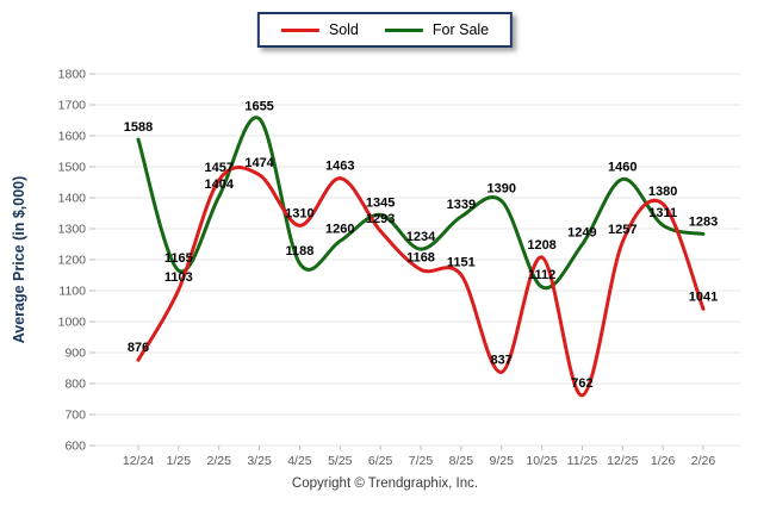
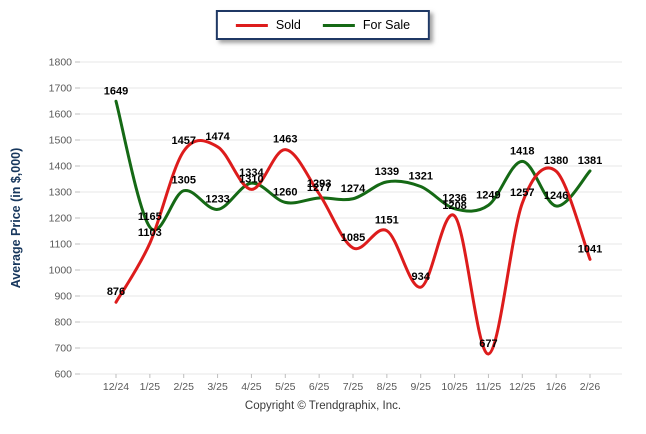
For Sale/12/24: 1588 -> 1649
For Sale/2/25: 1404 -> 1305
For Sale/3/25: 1655 -> 1233
For Sale/4/25: 1188 -> 1334
For Sale/6/25: 1345 -> 1277
Sold/7/25: 1168 -> 1085
For Sale/7/25: 1234 -> 1274
Sold/9/25: 837 -> 934
For Sale/9/25: 1390 -> 1321
For Sale/10/25: 1112 -> 1236
Sold/11/25: 762 -> 677
For Sale/12/25: 1460 -> 1418
For Sale/1/26: 1311 -> 1246
For Sale/2/26: 1283 -> 1381
